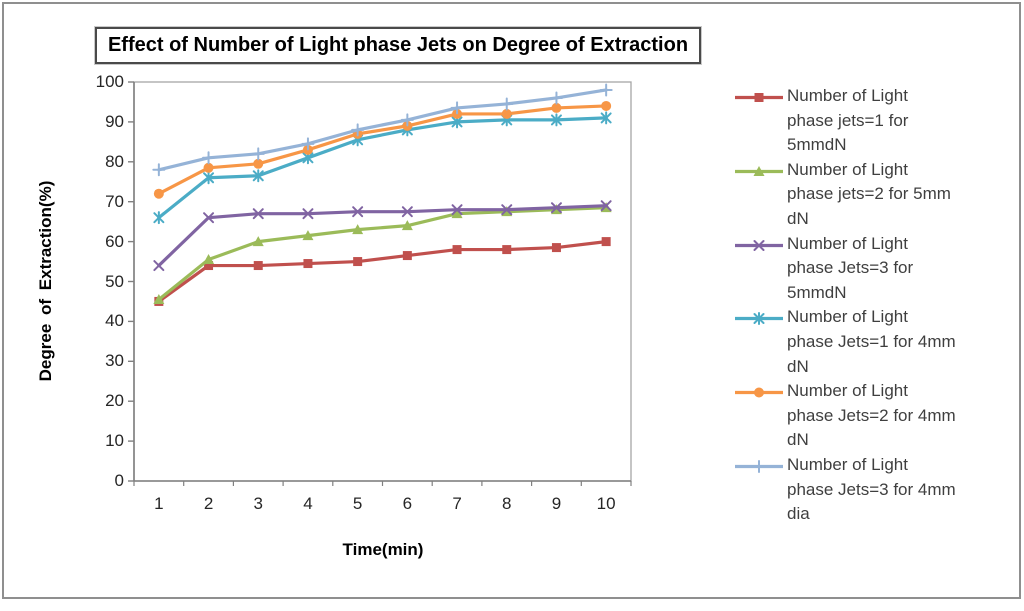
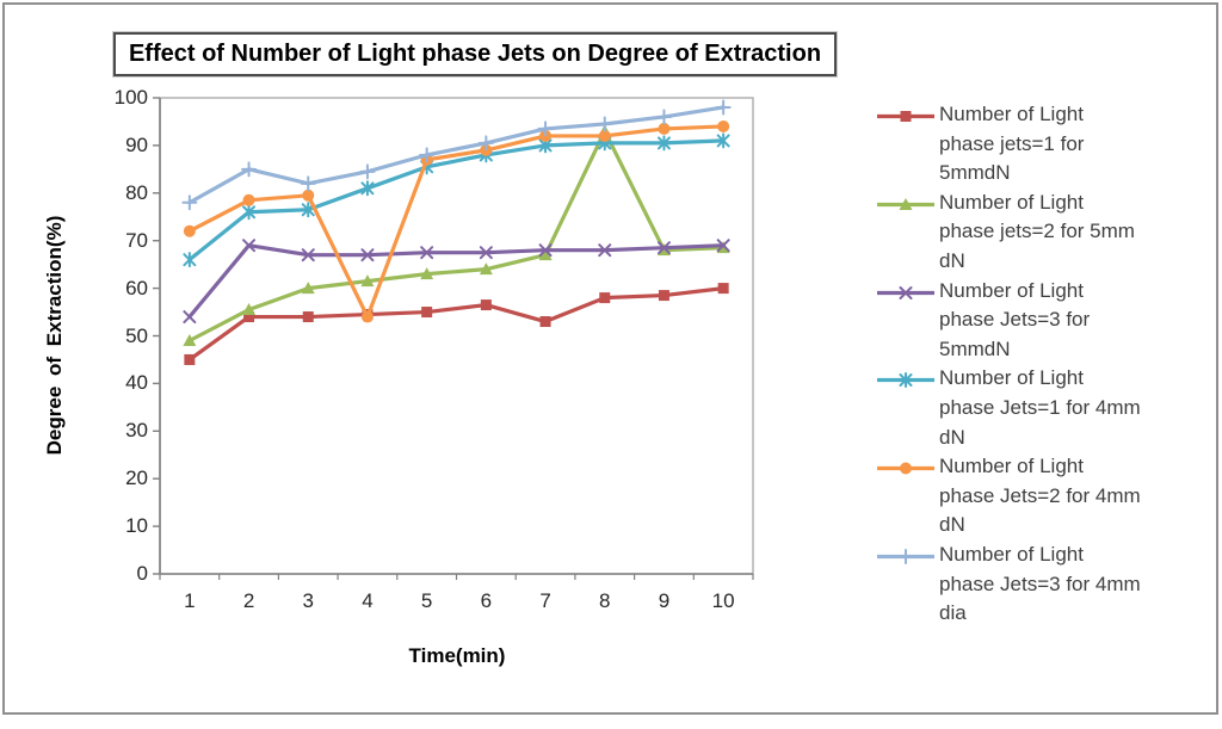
Number of Light phase jets=2 for 5mm dN/1: 46 -> 49
Number of Light phase Jets=3 for 5mmdN/2: 66 -> 69
Number of Light phase Jets=3 for 4mm dia/2: 81 -> 85
Number of Light phase Jets=2 for 4mm dN/4: 83 -> 54
Number of Light phase jets=1 for 5mmdN/7: 58 -> 53
Number of Light phase jets=2 for 5mm dN/8: 68 -> 93
